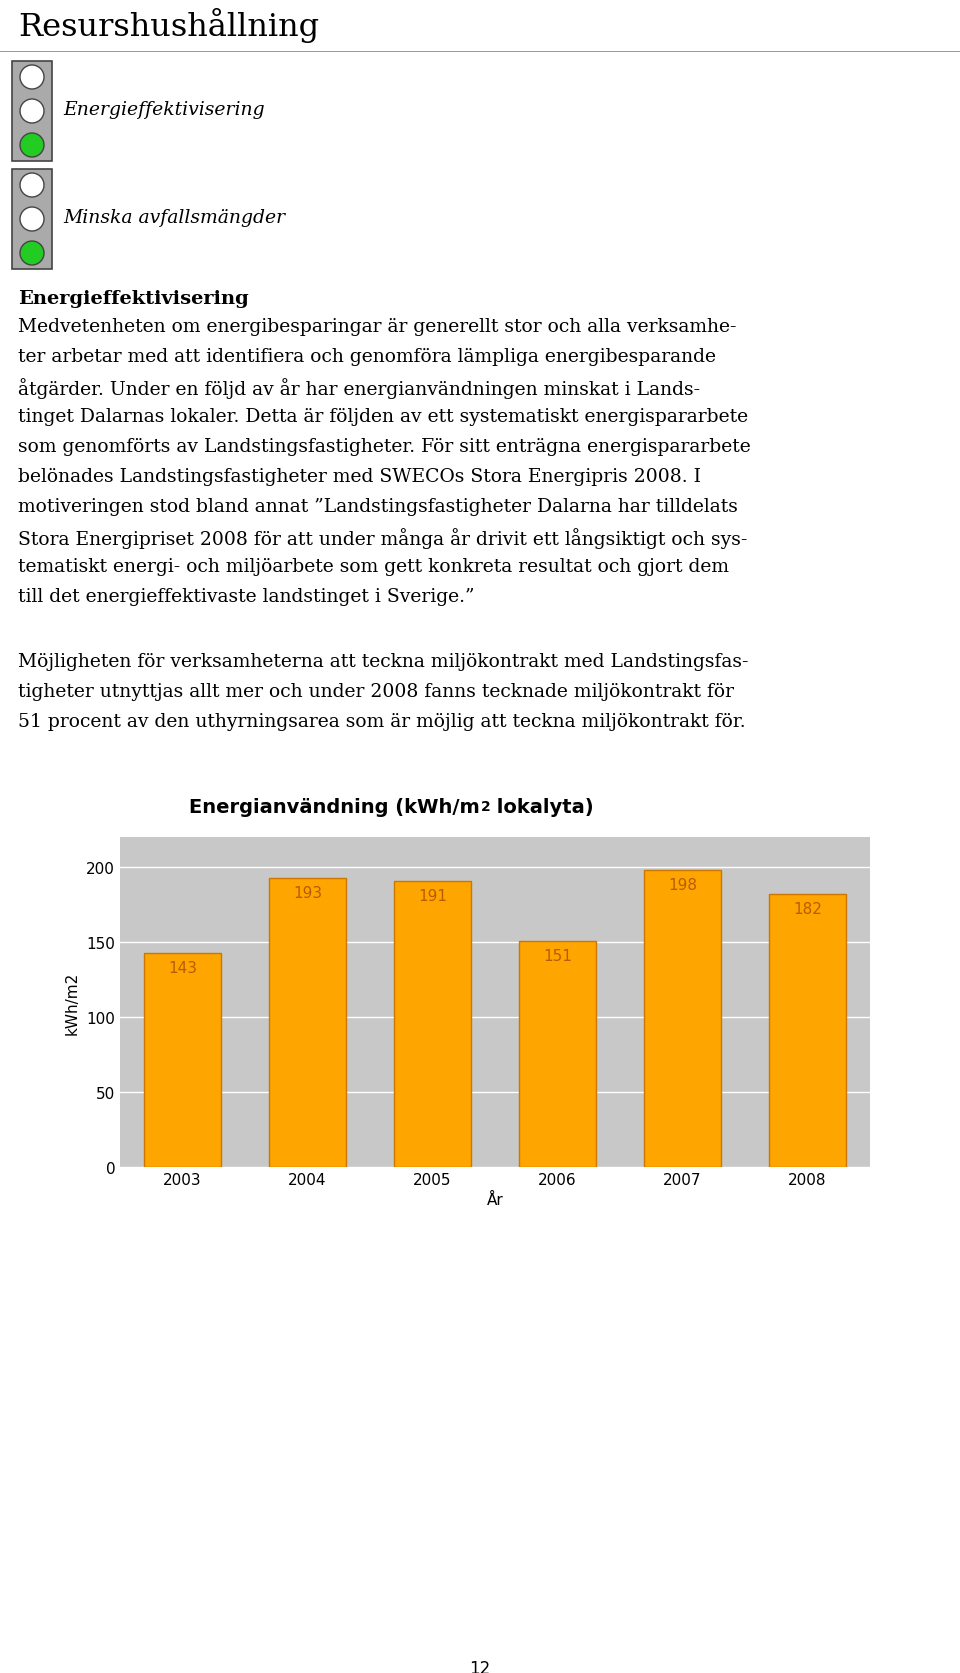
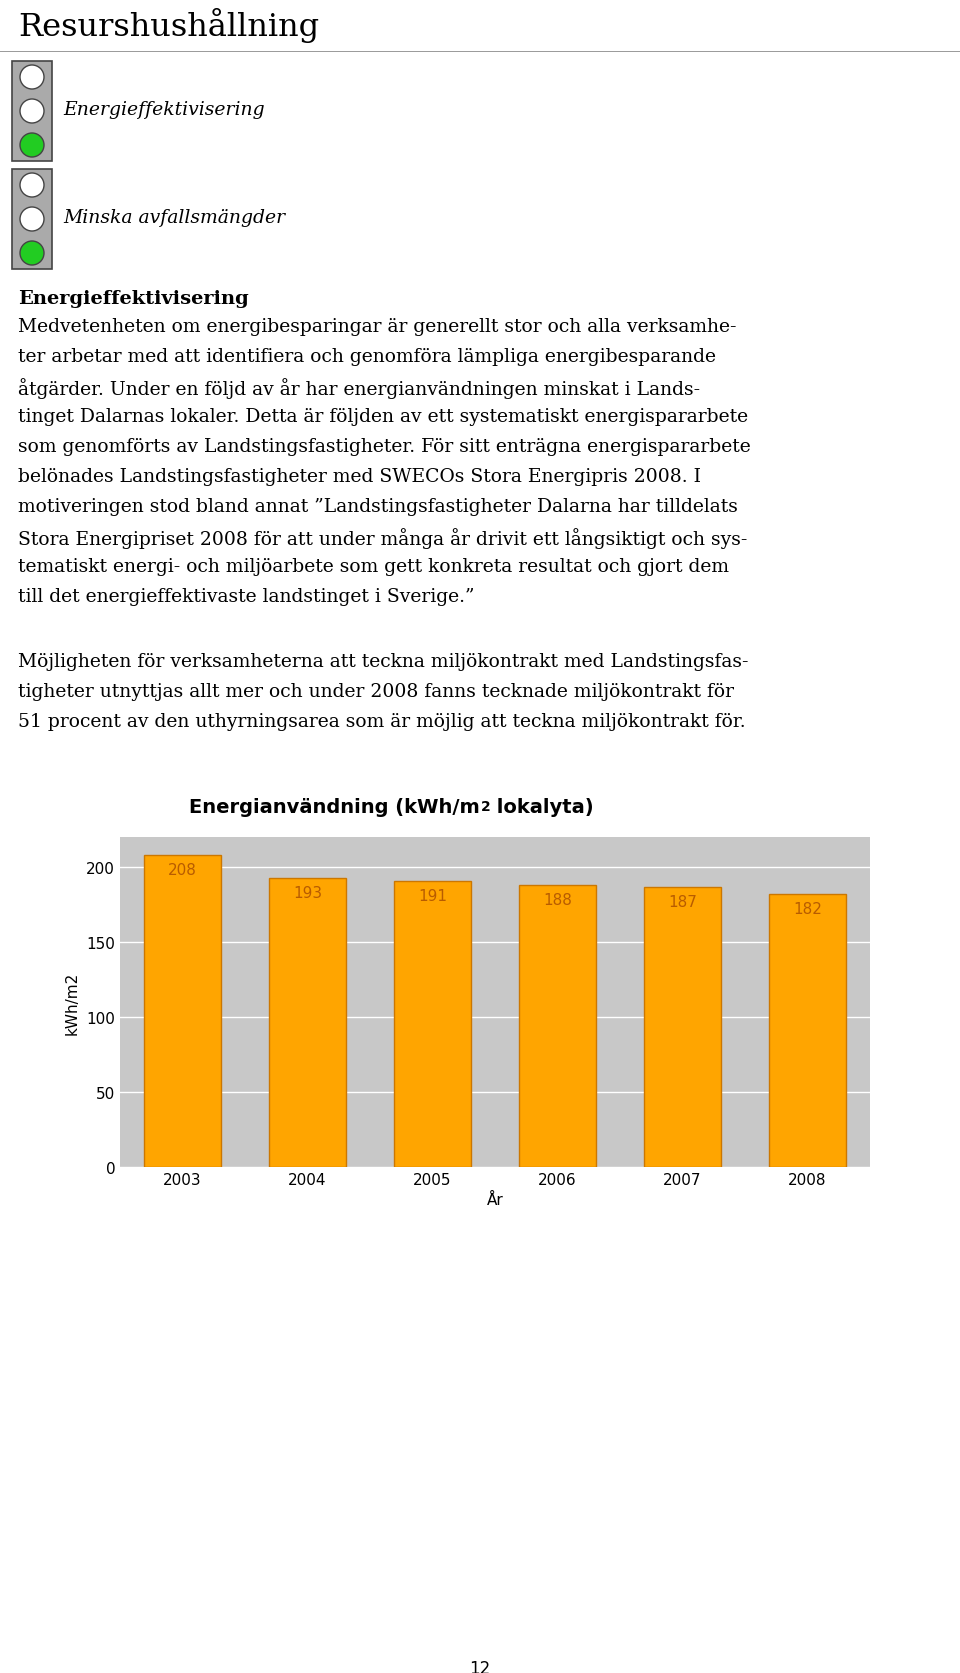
2003: 143 -> 208
2006: 151 -> 188
2007: 198 -> 187
